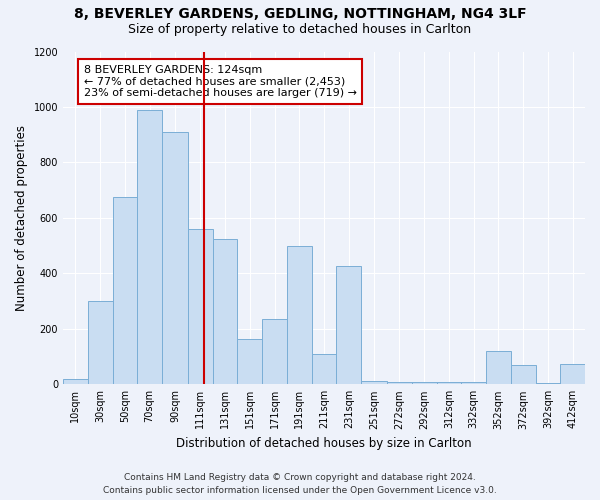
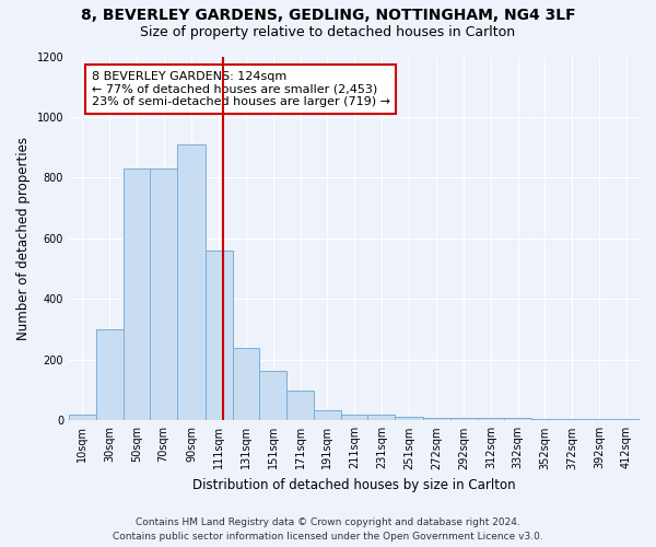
50sqm: 675 -> 830
70sqm: 990 -> 830
131sqm: 525 -> 240
171sqm: 235 -> 100
191sqm: 500 -> 35
211sqm: 110 -> 20
231sqm: 425 -> 20
352sqm: 120 -> 5
372sqm: 70 -> 4
412sqm: 75 -> 5
